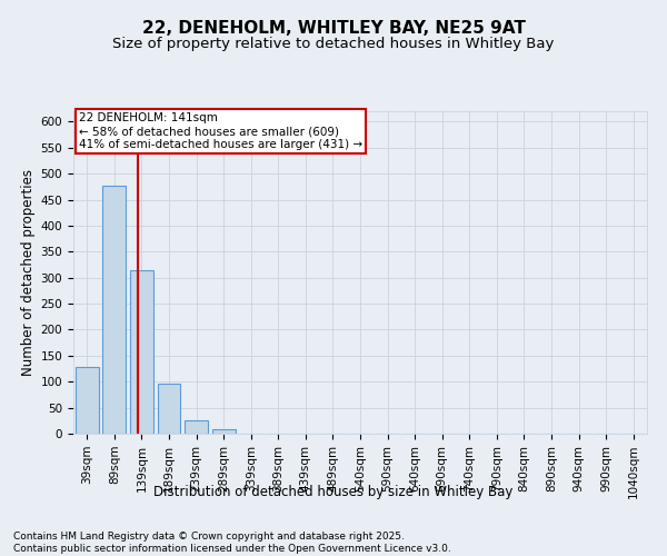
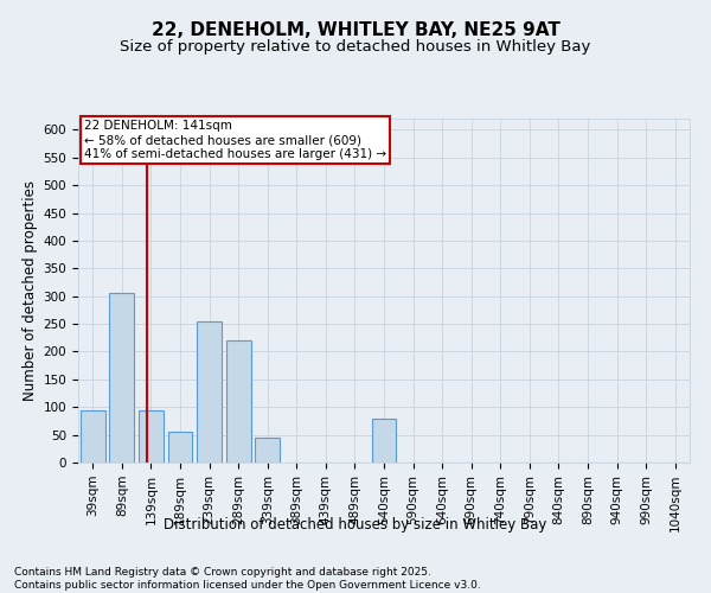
39sqm: 128 -> 95
89sqm: 476 -> 305
139sqm: 315 -> 95
189sqm: 97 -> 55
239sqm: 25 -> 255
289sqm: 8 -> 220
339sqm: 1 -> 45
540sqm: 1 -> 80
